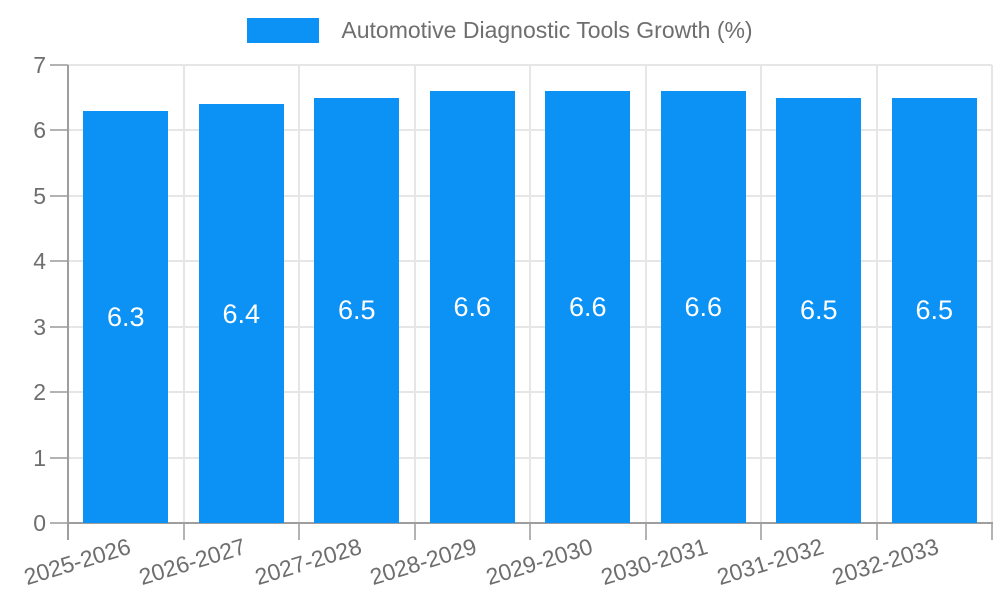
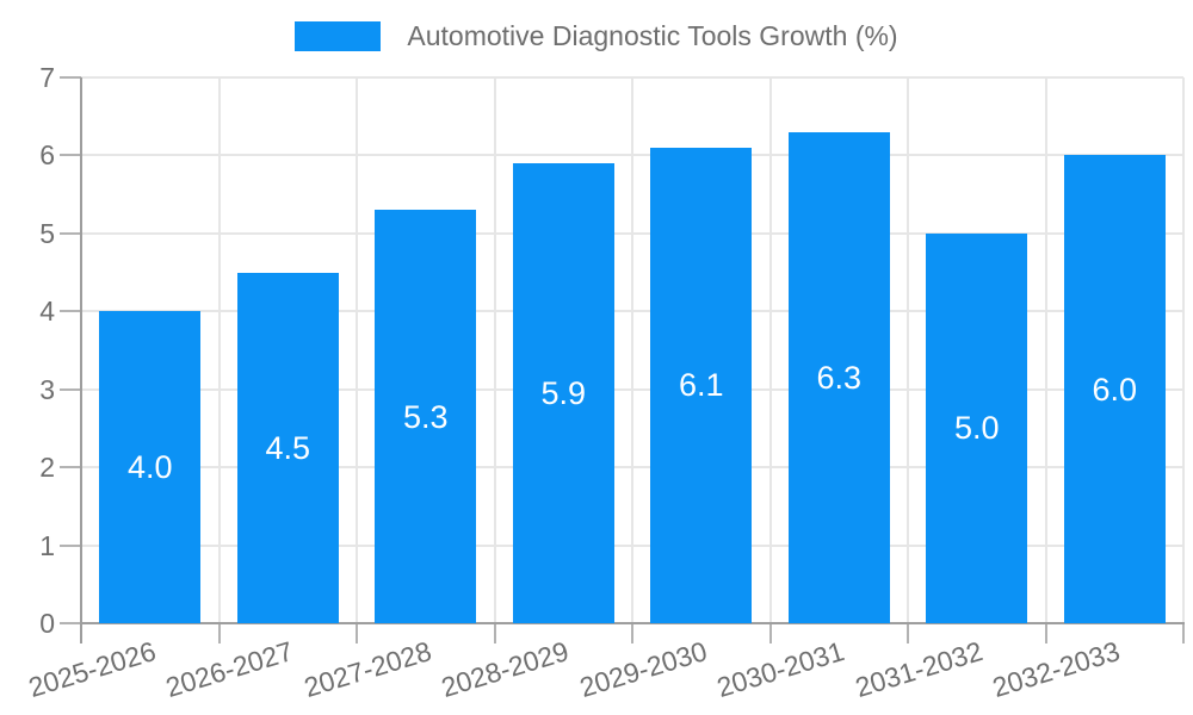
2025-2026: 6.3 -> 4.0
2026-2027: 6.4 -> 4.5
2027-2028: 6.5 -> 5.3
2028-2029: 6.6 -> 5.9
2029-2030: 6.6 -> 6.1
2030-2031: 6.6 -> 6.3
2031-2032: 6.5 -> 5.0
2032-2033: 6.5 -> 6.0
